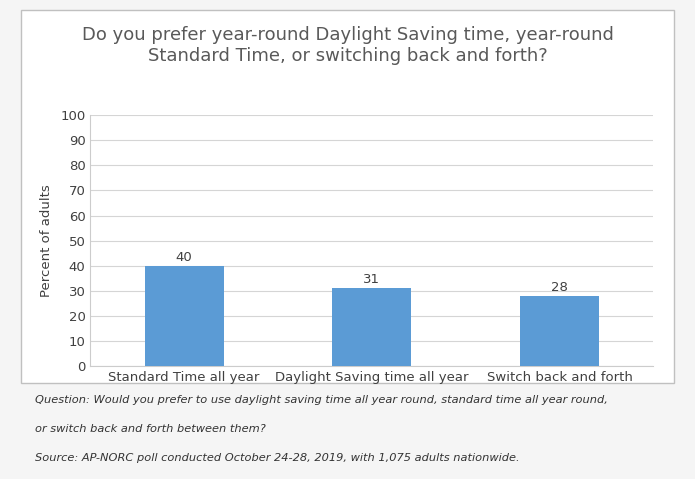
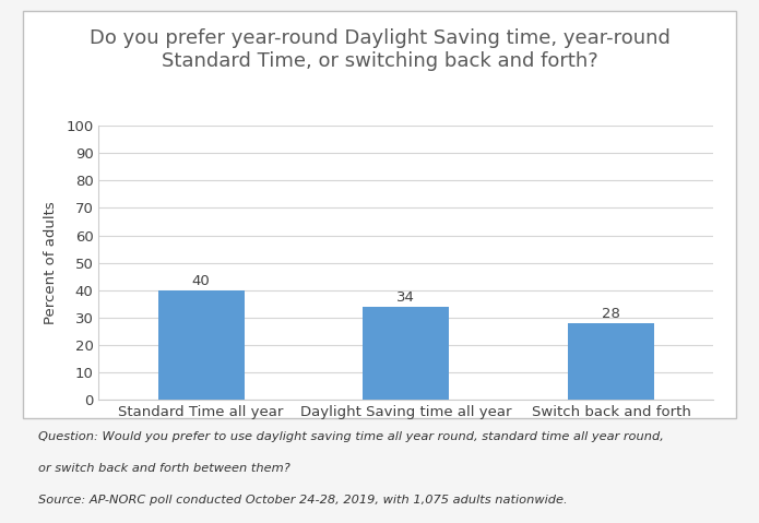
Daylight Saving time all year: 31 -> 34
